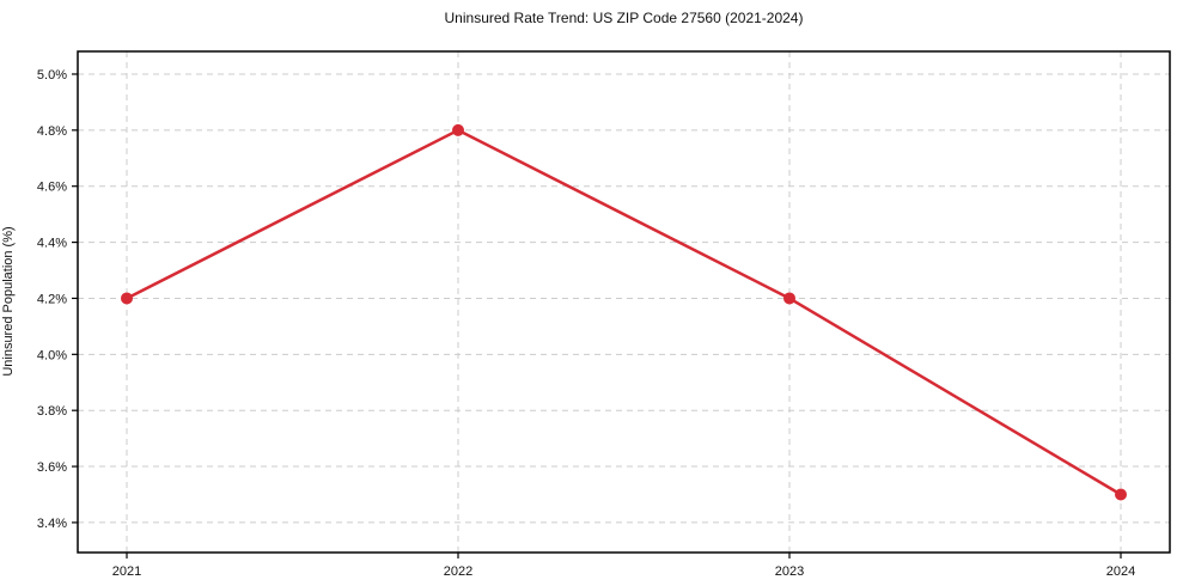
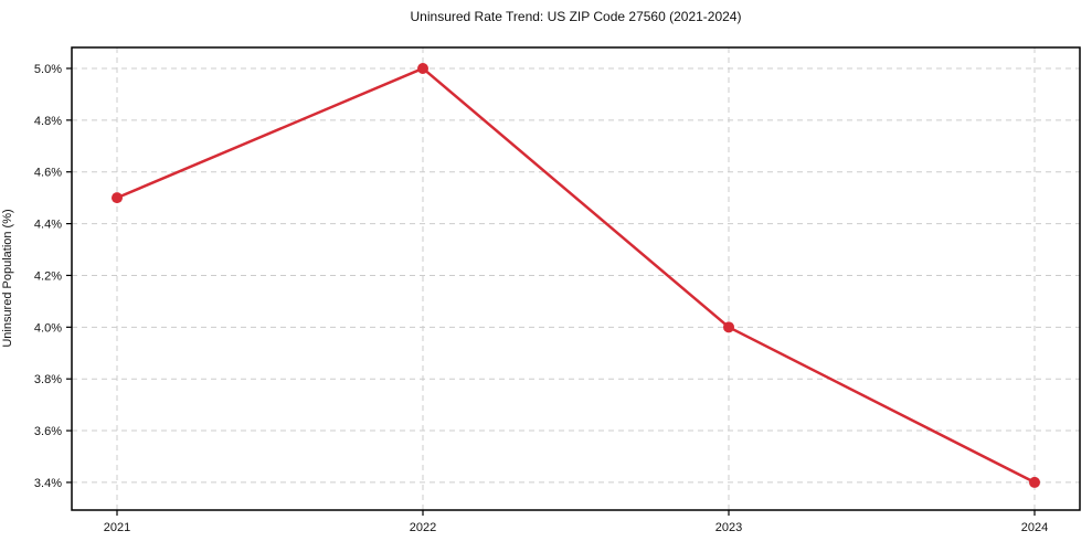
2021: 4.2% -> 4.5%
2022: 4.8% -> 5.0%
2023: 4.2% -> 4.0%
2024: 3.5% -> 3.4%
